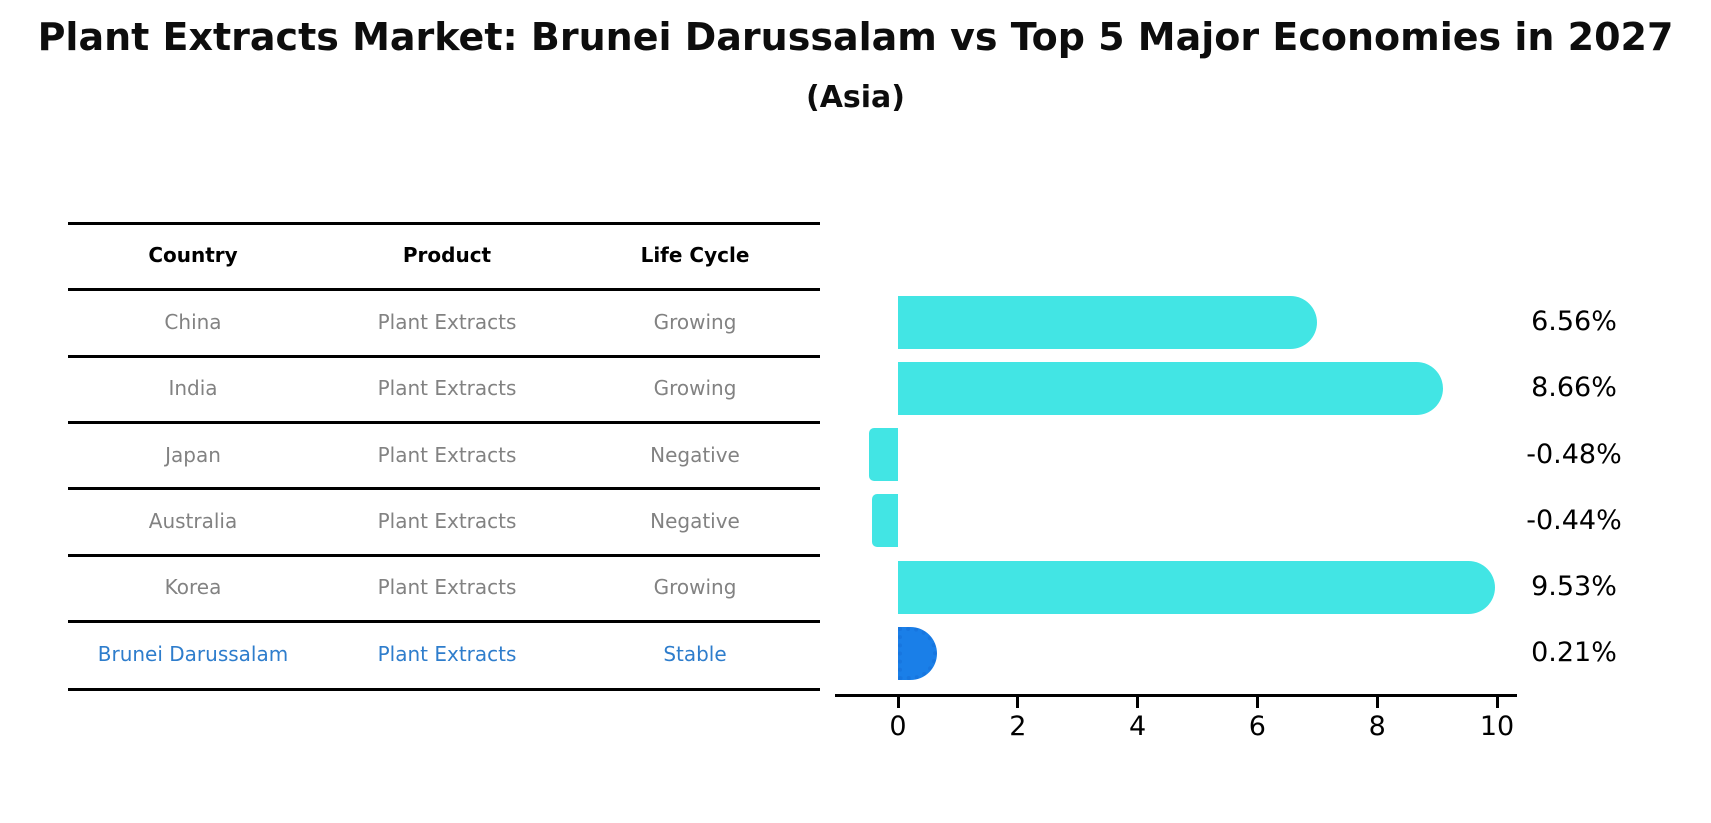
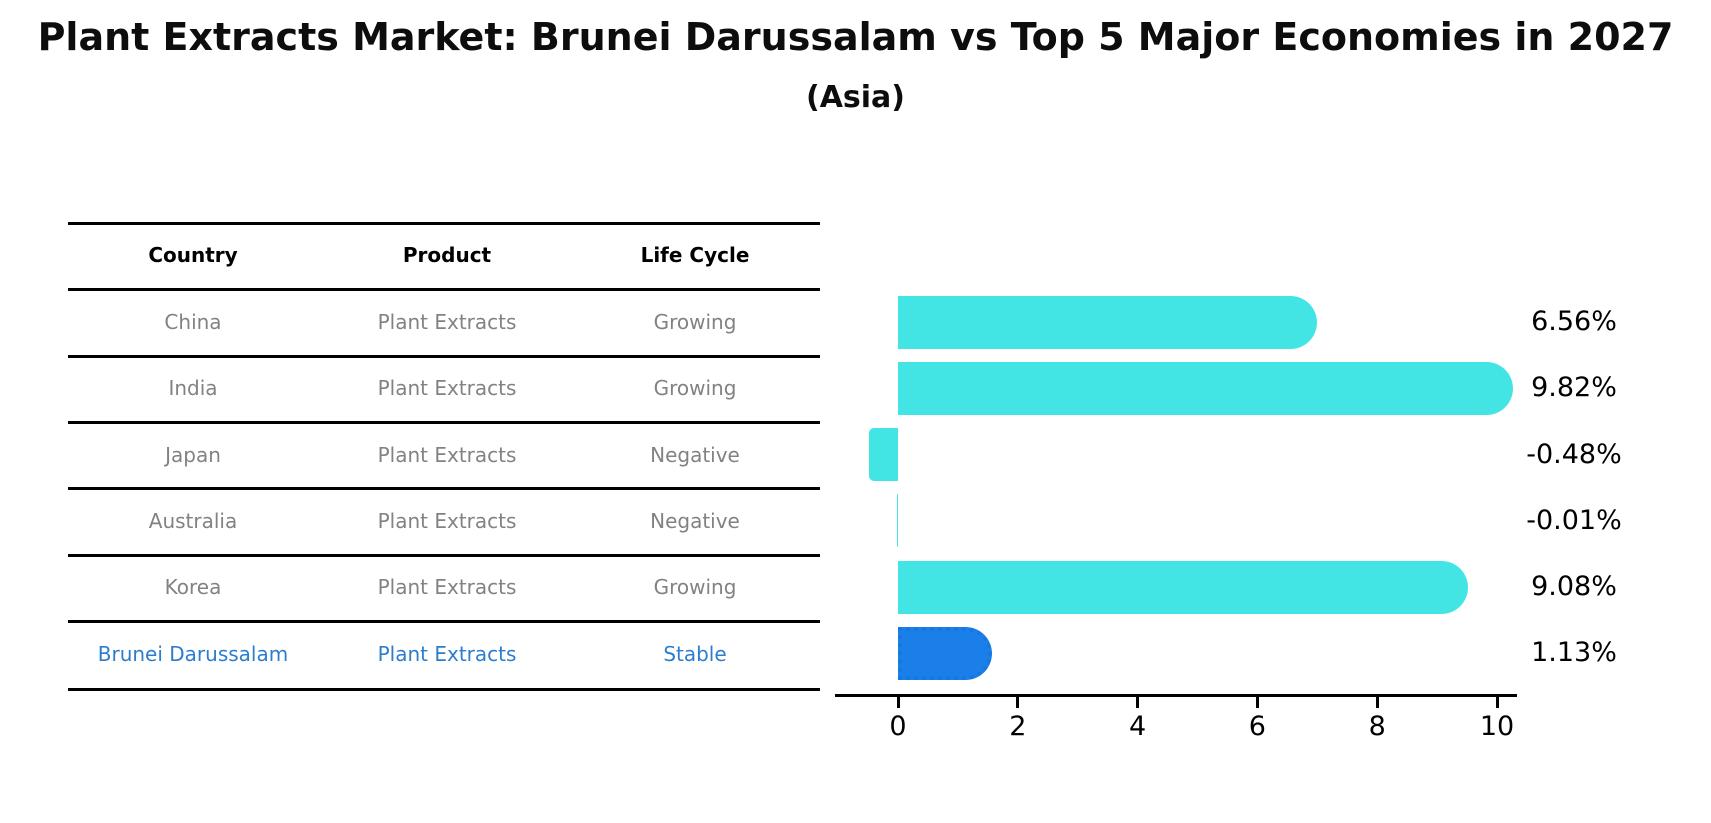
India: 8.66% -> 9.82%
Australia: -0.44% -> -0.01%
Korea: 9.53% -> 9.08%
Brunei Darussalam: 0.21% -> 1.13%
